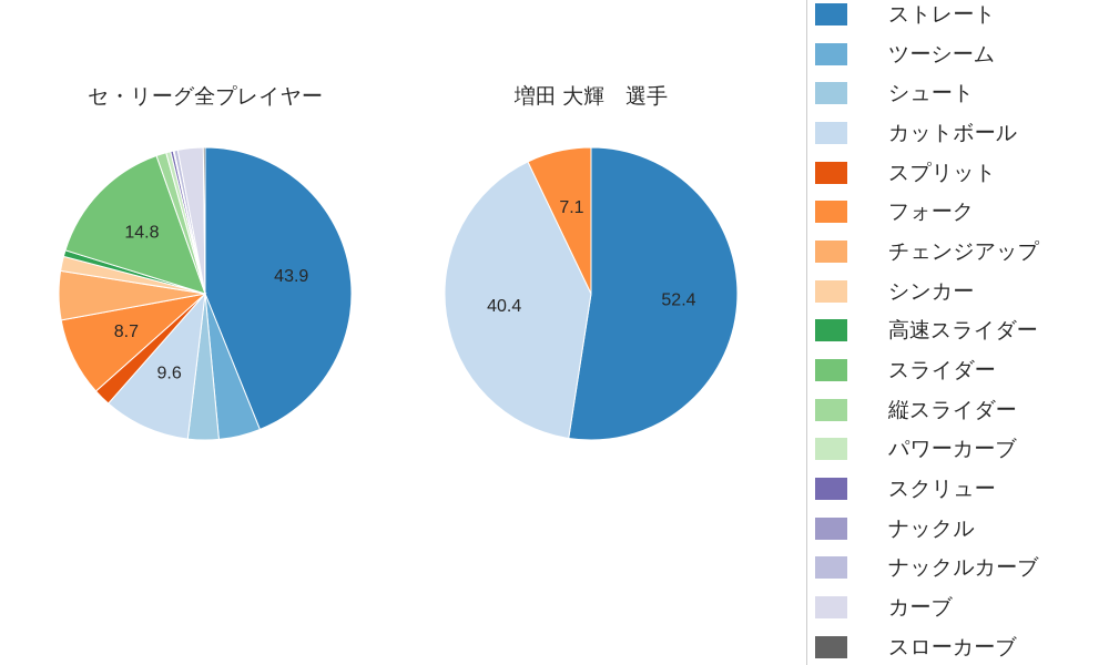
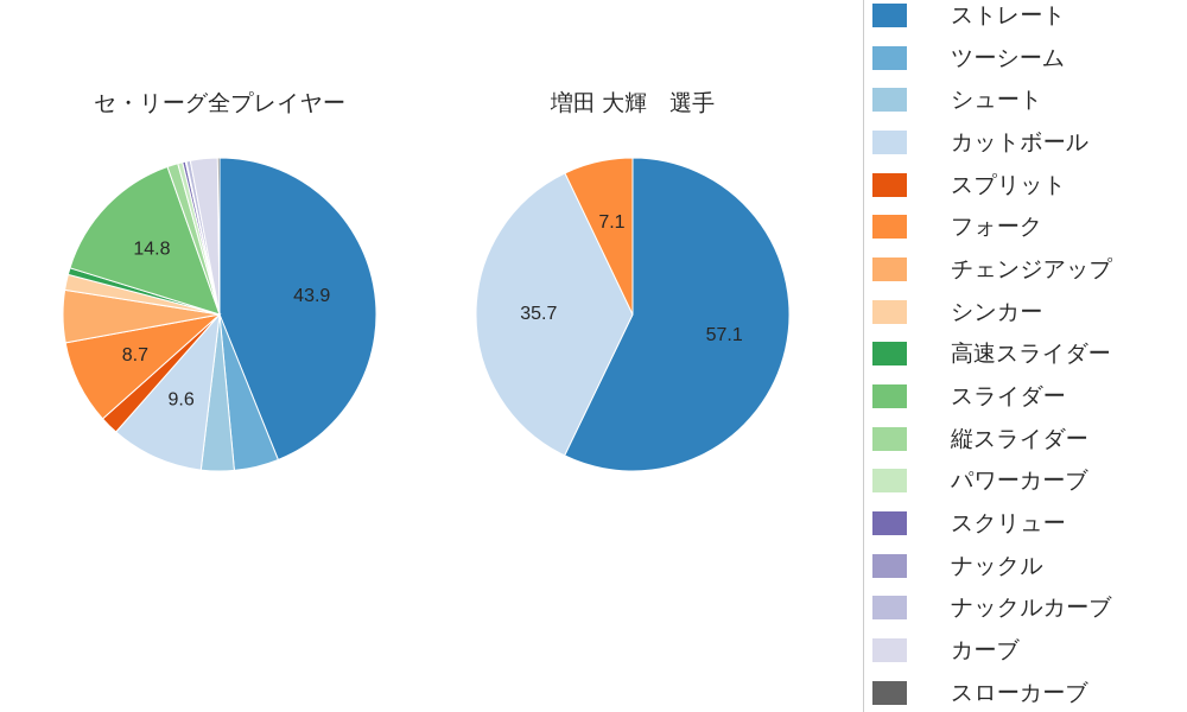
増田 大輝 選手/ストレート: 52.4 -> 57.1
増田 大輝 選手/カットボール: 40.4 -> 35.7
